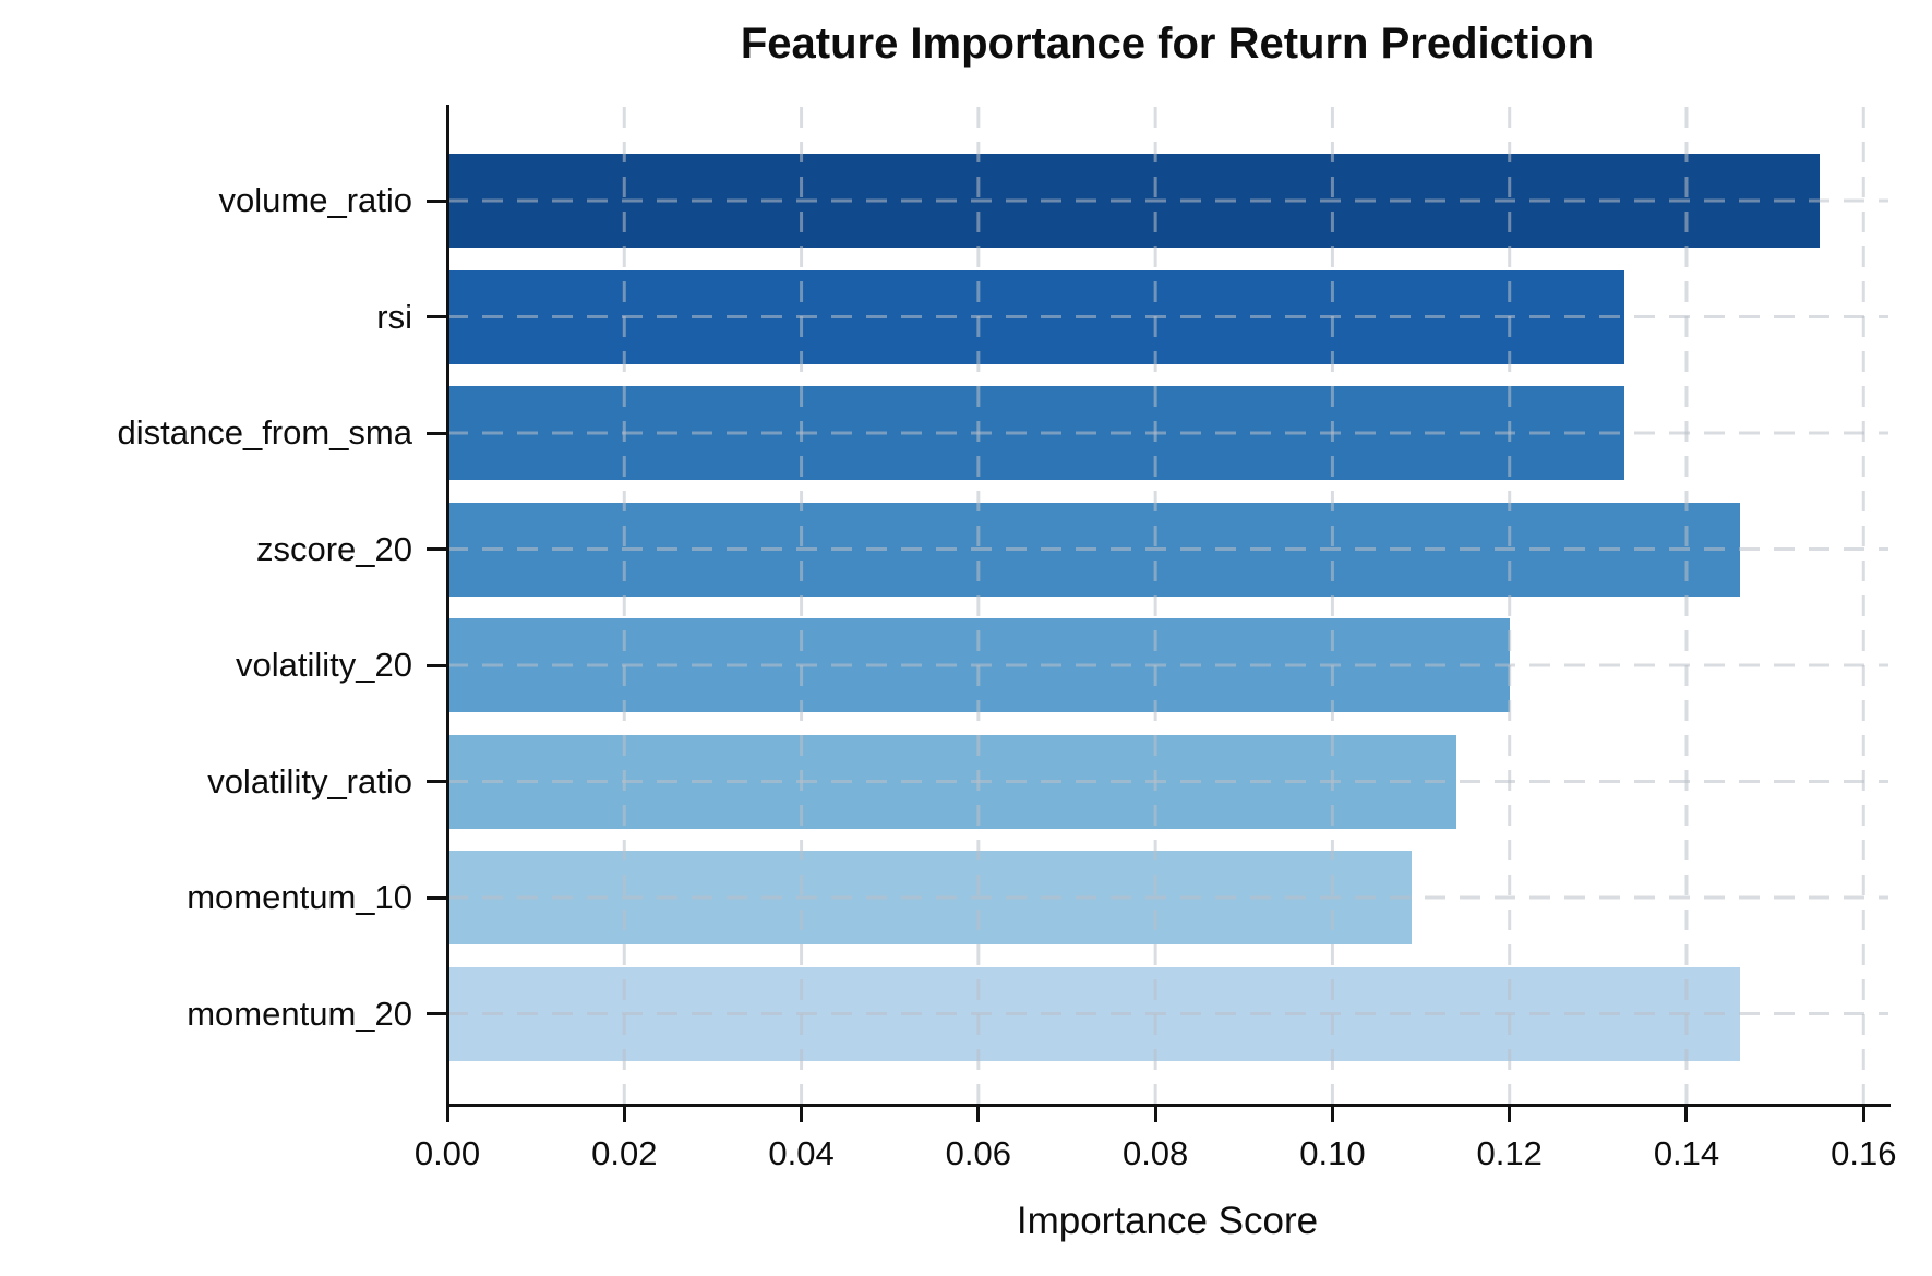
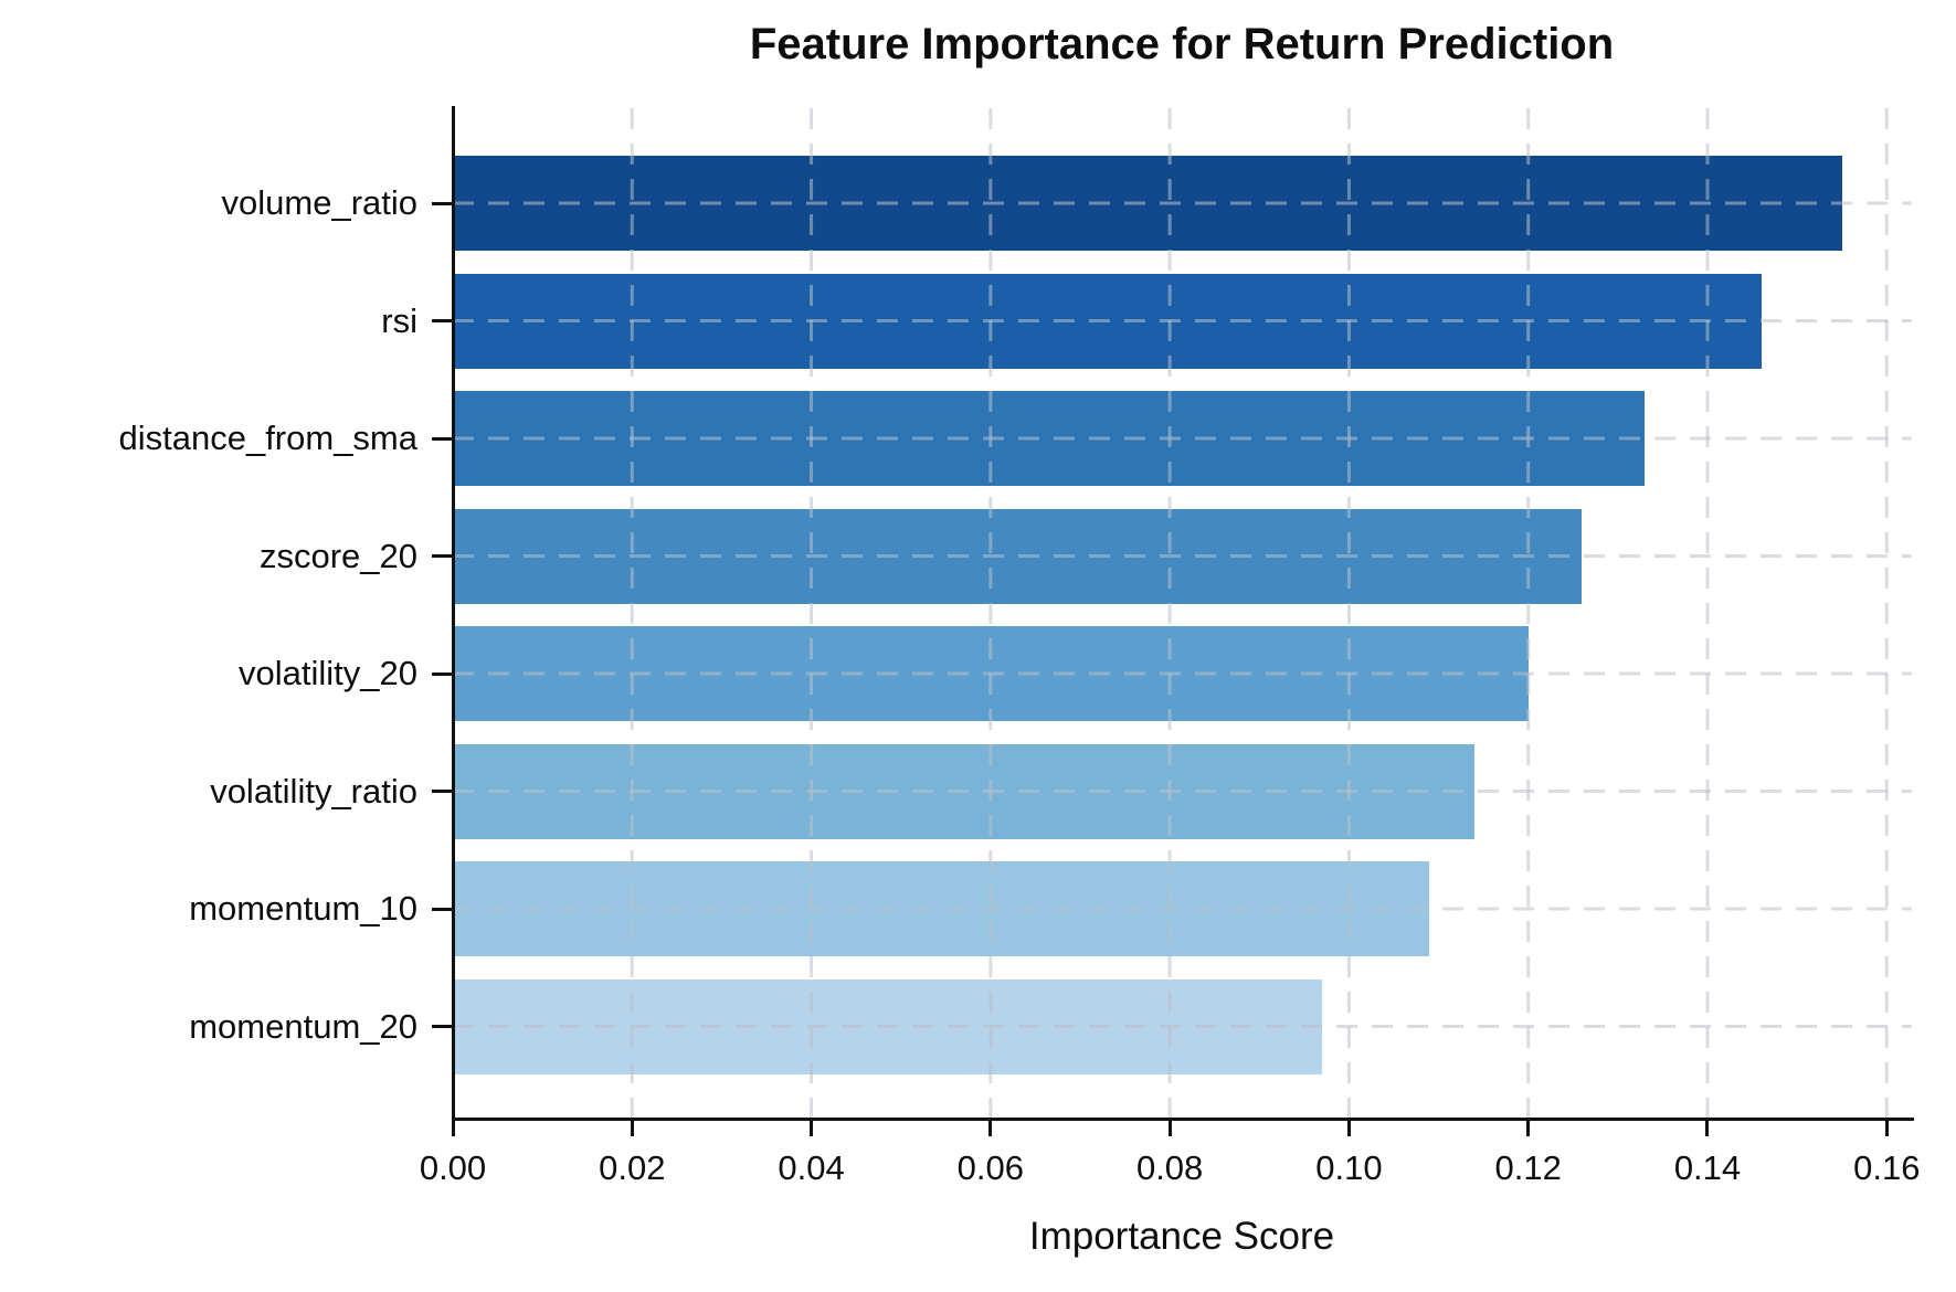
rsi: 0.133 -> 0.146
zscore_20: 0.146 -> 0.126
momentum_20: 0.146 -> 0.097
